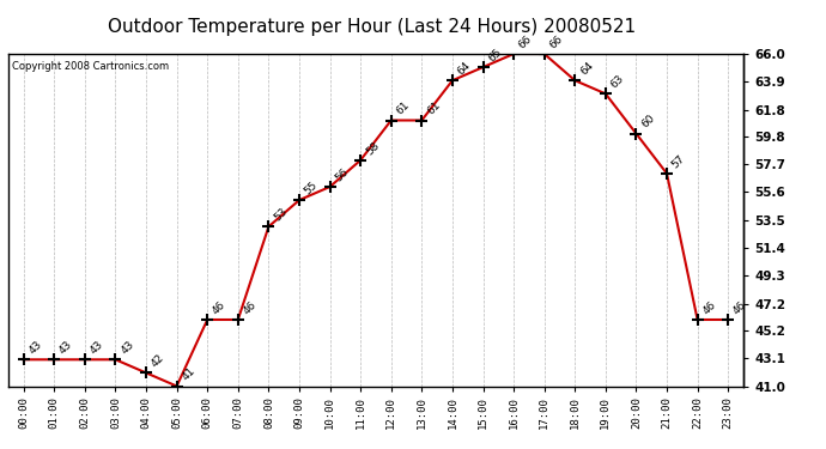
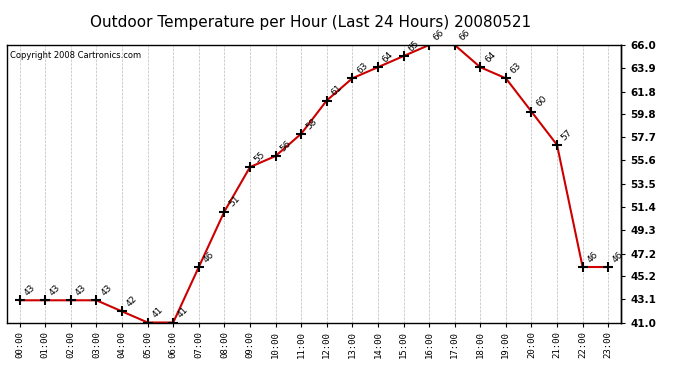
06:00: 46 -> 41
08:00: 53 -> 51
13:00: 61 -> 63
